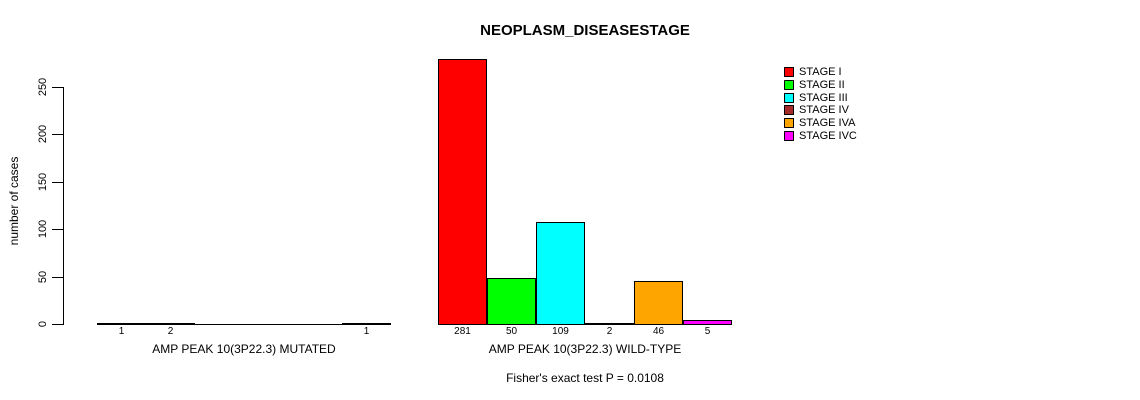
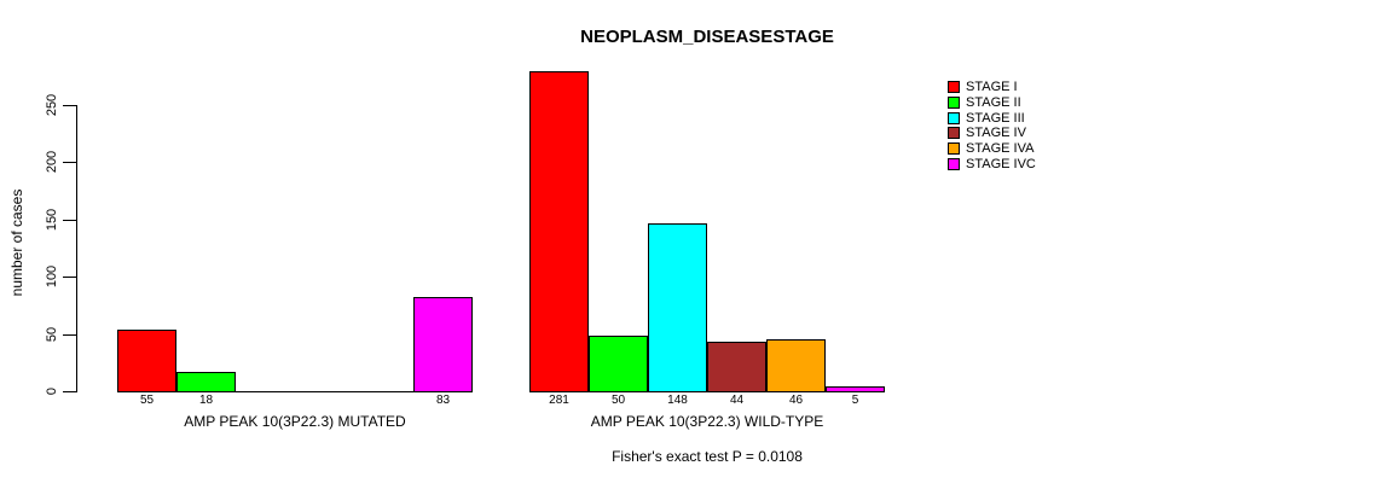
STAGE I/AMP PEAK 10(3P22.3) MUTATED: 1 -> 55
STAGE II/AMP PEAK 10(3P22.3) MUTATED: 2 -> 18
STAGE IVC/AMP PEAK 10(3P22.3) MUTATED: 1 -> 83
STAGE III/AMP PEAK 10(3P22.3) WILD-TYPE: 109 -> 148
STAGE IV/AMP PEAK 10(3P22.3) WILD-TYPE: 2 -> 44
